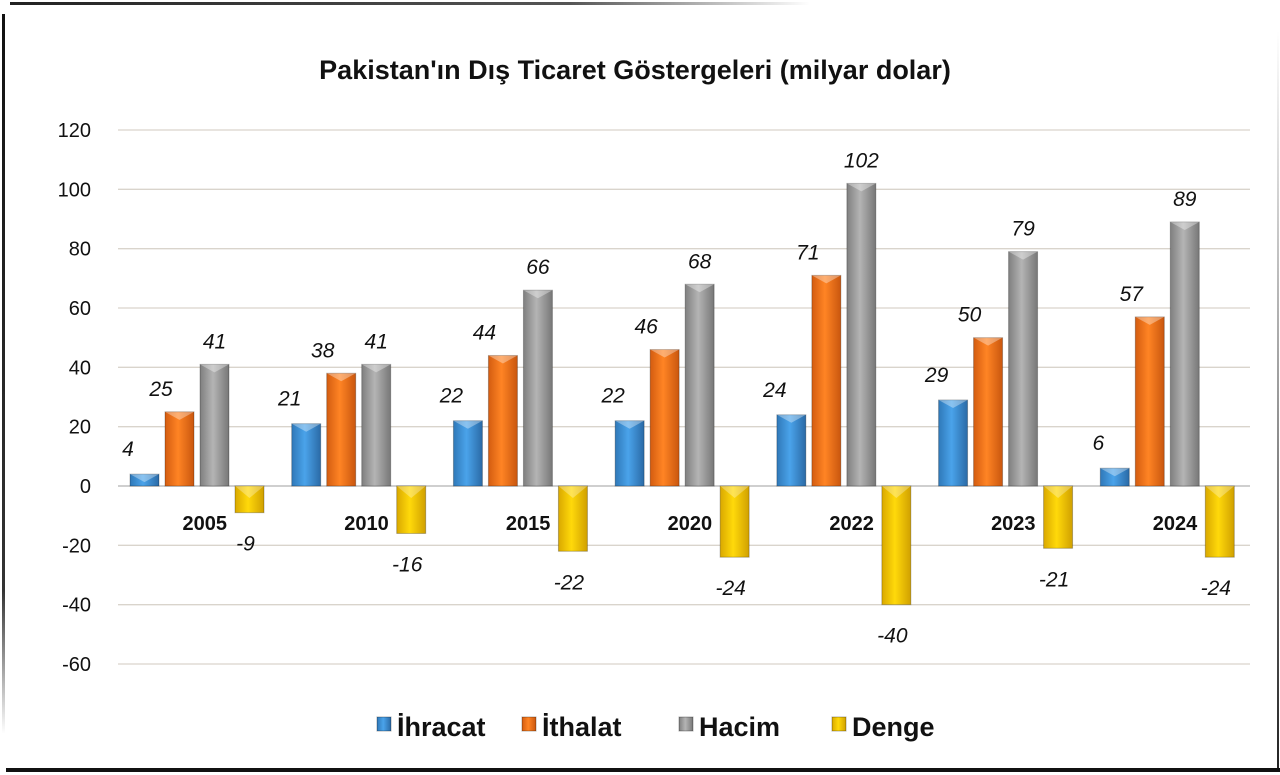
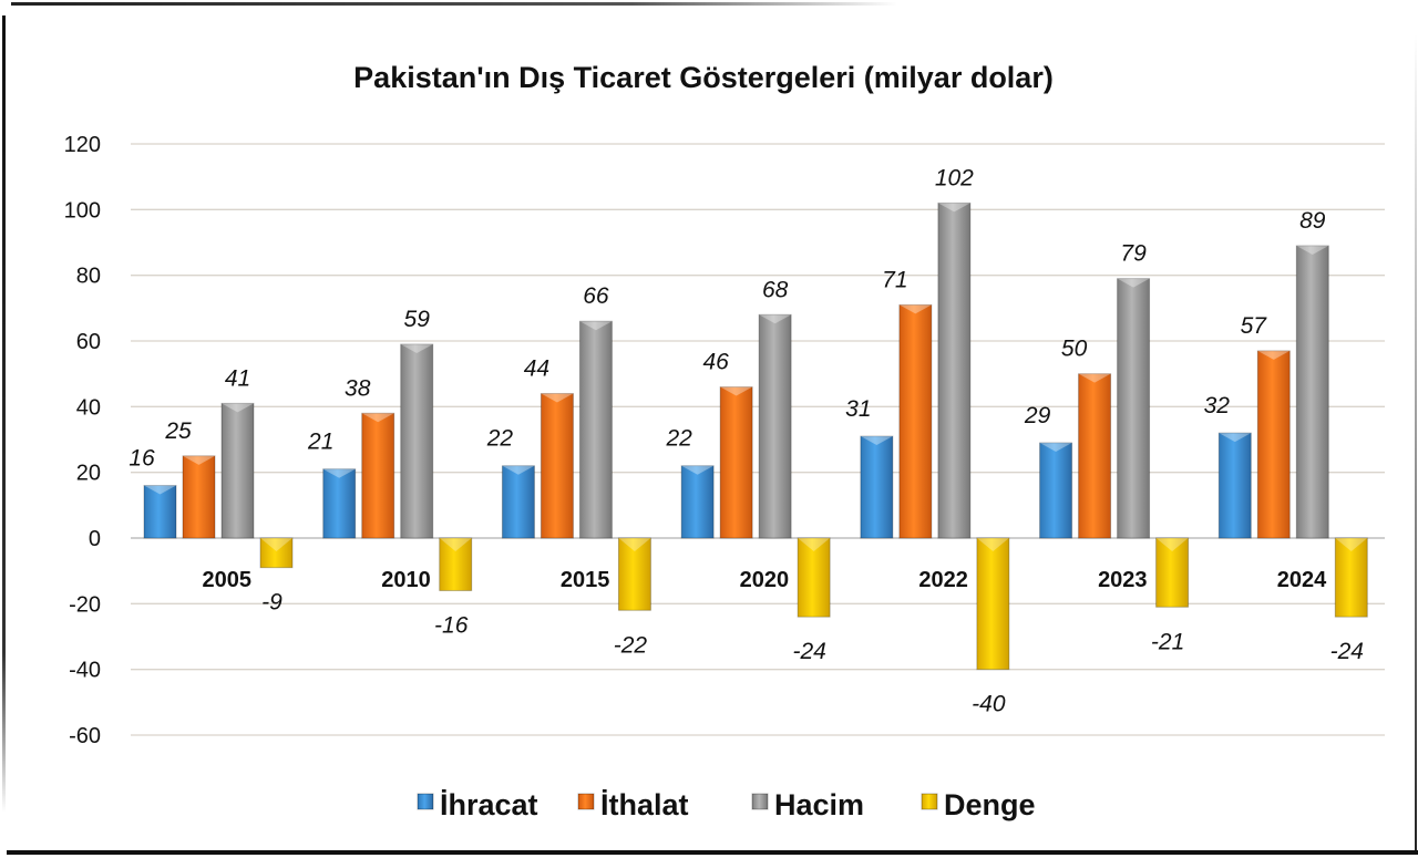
İhracat/2005: 4 -> 16
Hacim/2010: 41 -> 59
İhracat/2022: 24 -> 31
İhracat/2024: 6 -> 32
